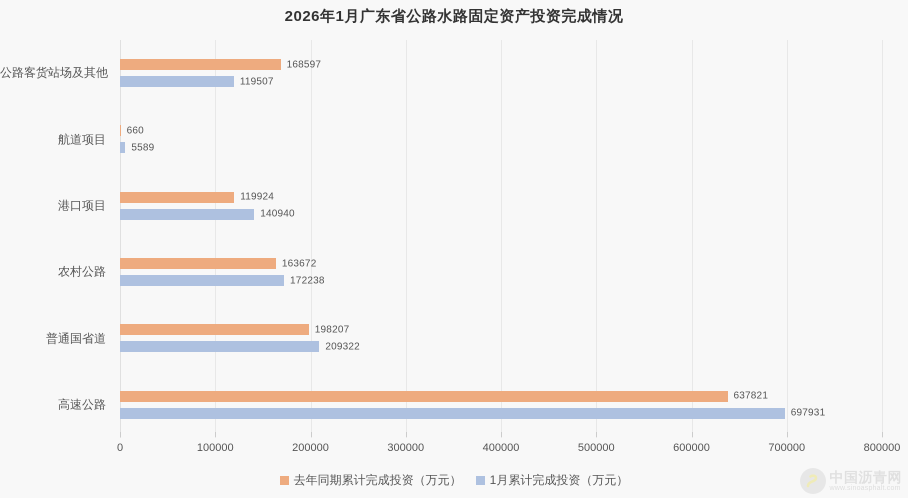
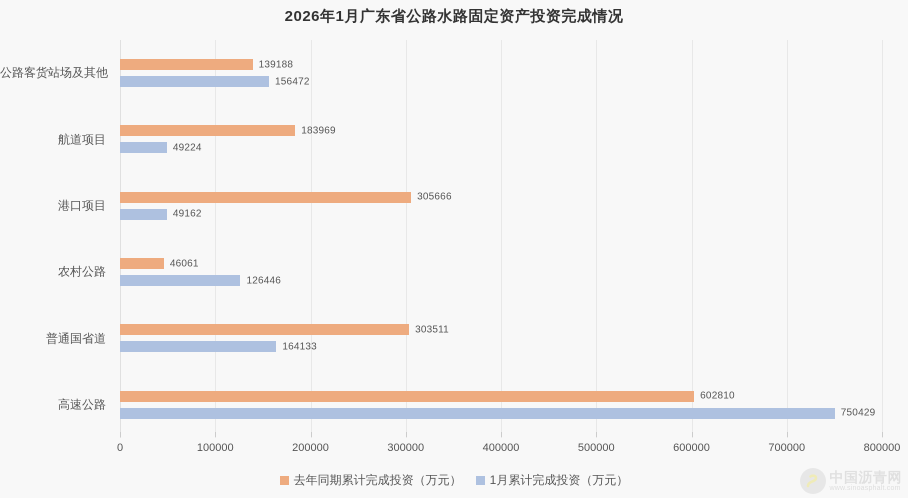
去年同期累计完成投资（万元）/公路客货站场及其他: 168597 -> 139188
1月累计完成投资（万元）/公路客货站场及其他: 119507 -> 156472
去年同期累计完成投资（万元）/航道项目: 660 -> 183969
1月累计完成投资（万元）/航道项目: 5589 -> 49224
去年同期累计完成投资（万元）/港口项目: 119924 -> 305666
1月累计完成投资（万元）/港口项目: 140940 -> 49162
去年同期累计完成投资（万元）/农村公路: 163672 -> 46061
1月累计完成投资（万元）/农村公路: 172238 -> 126446
去年同期累计完成投资（万元）/普通国省道: 198207 -> 303511
1月累计完成投资（万元）/普通国省道: 209322 -> 164133
去年同期累计完成投资（万元）/高速公路: 637821 -> 602810
1月累计完成投资（万元）/高速公路: 697931 -> 750429
